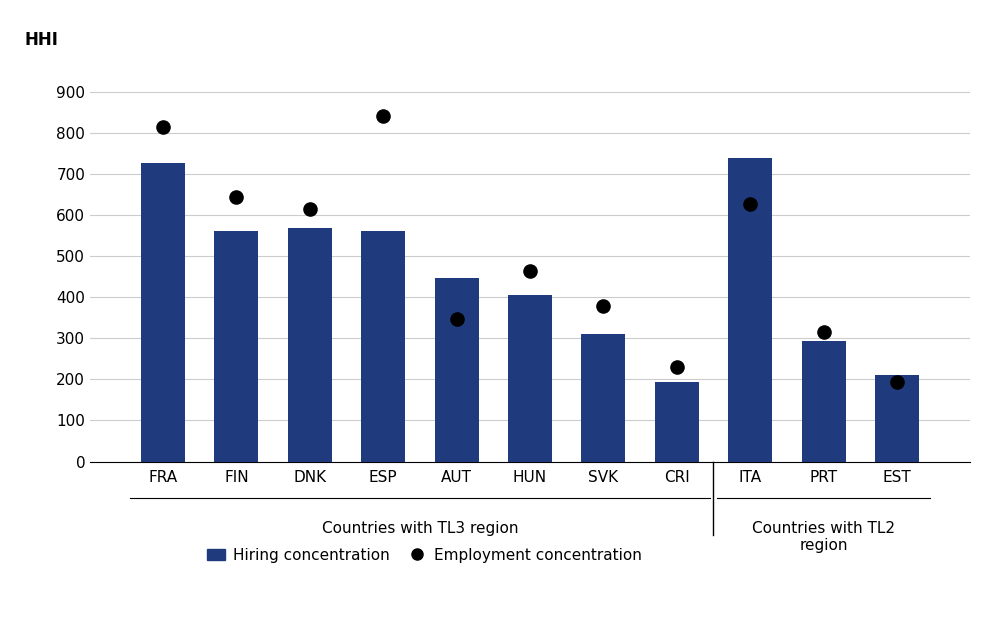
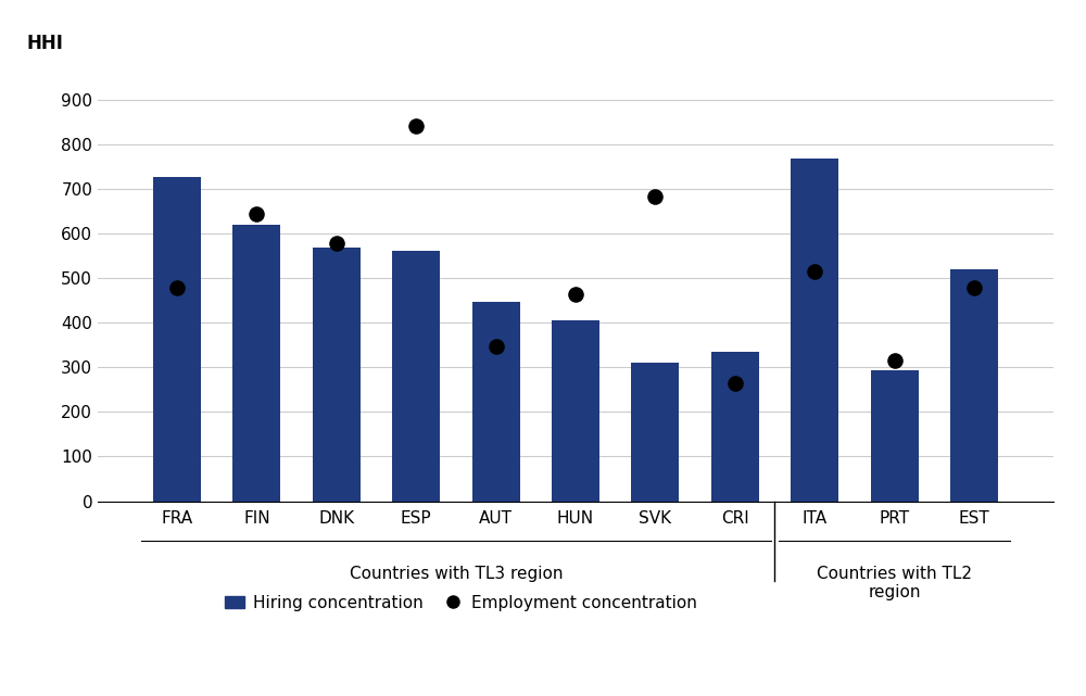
Employment concentration/FRA: 815 -> 480
Hiring concentration/FIN: 562 -> 620
Employment concentration/DNK: 615 -> 580
Employment concentration/SVK: 378 -> 685
Hiring concentration/CRI: 195 -> 335
Employment concentration/CRI: 230 -> 265
Hiring concentration/ITA: 740 -> 770
Employment concentration/ITA: 628 -> 515
Hiring concentration/EST: 212 -> 520
Employment concentration/EST: 193 -> 480
